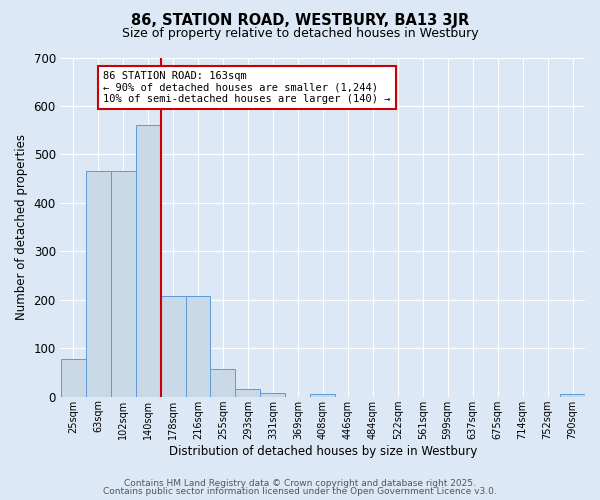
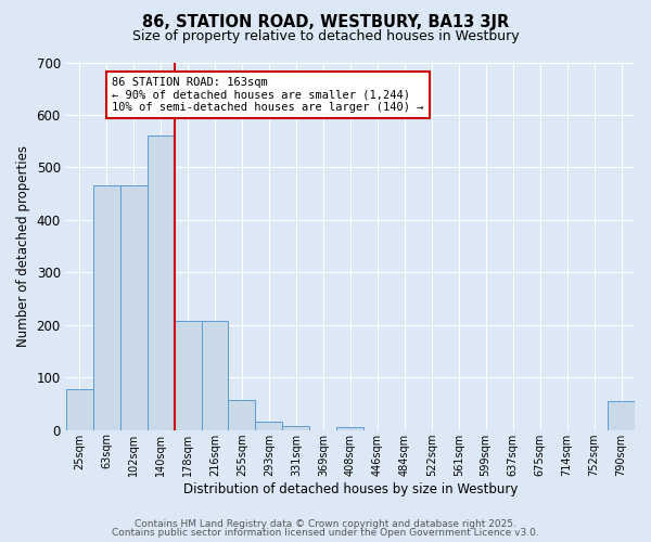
790sqm: 5 -> 55
